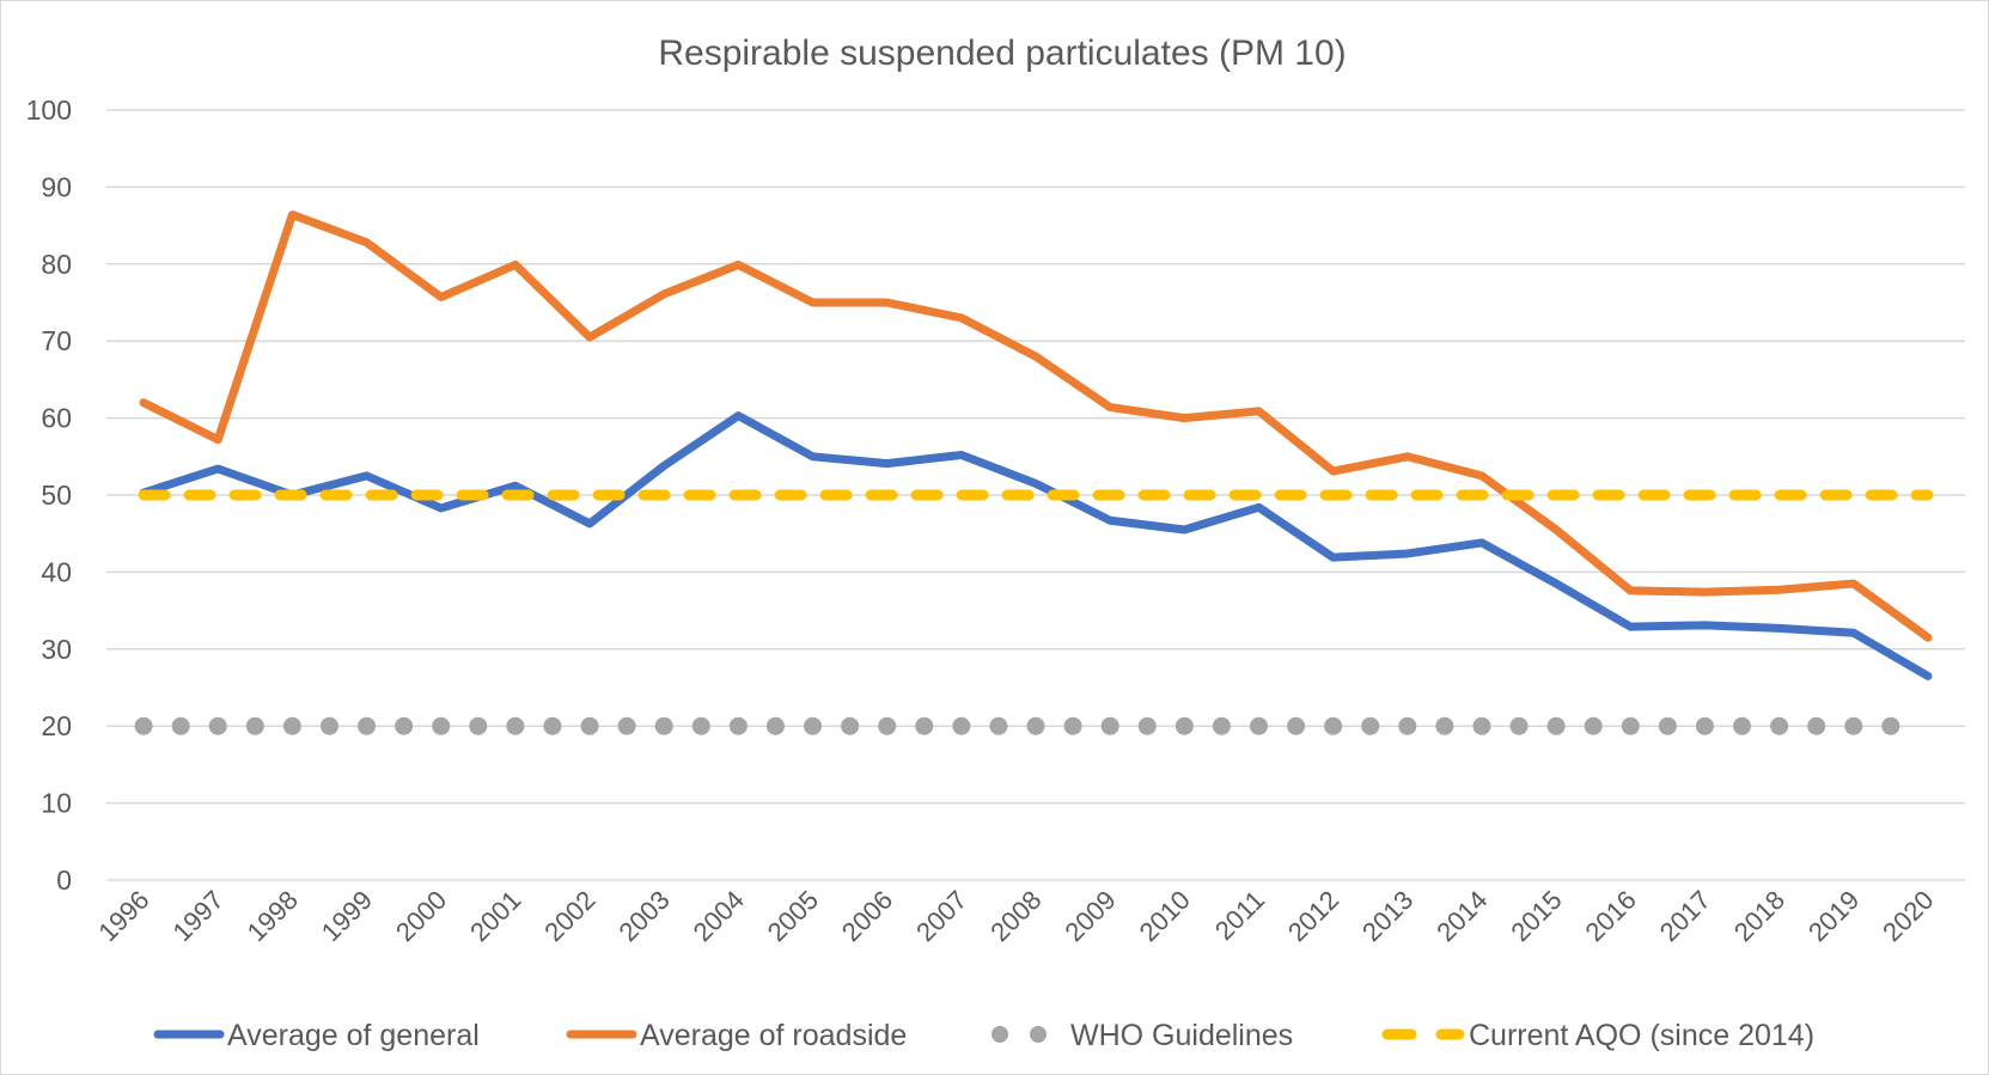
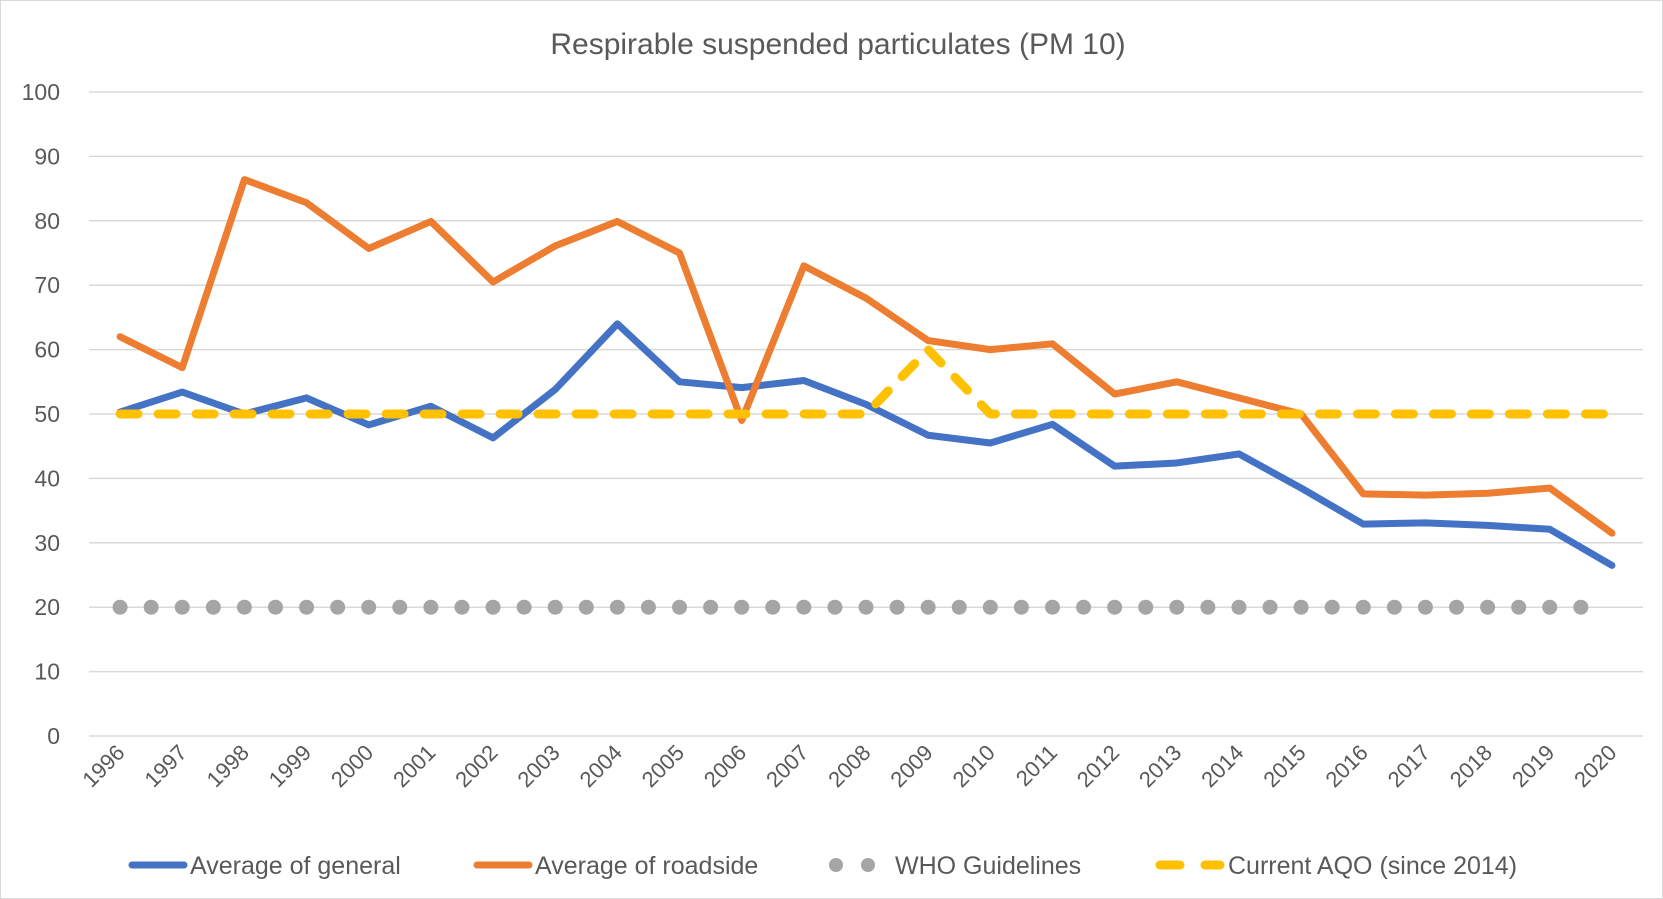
Average of general/2004: 60 -> 64
Average of roadside/2006: 75 -> 49
Current AQO (since 2014)/2009: 50 -> 60
Average of roadside/2015: 46 -> 50
